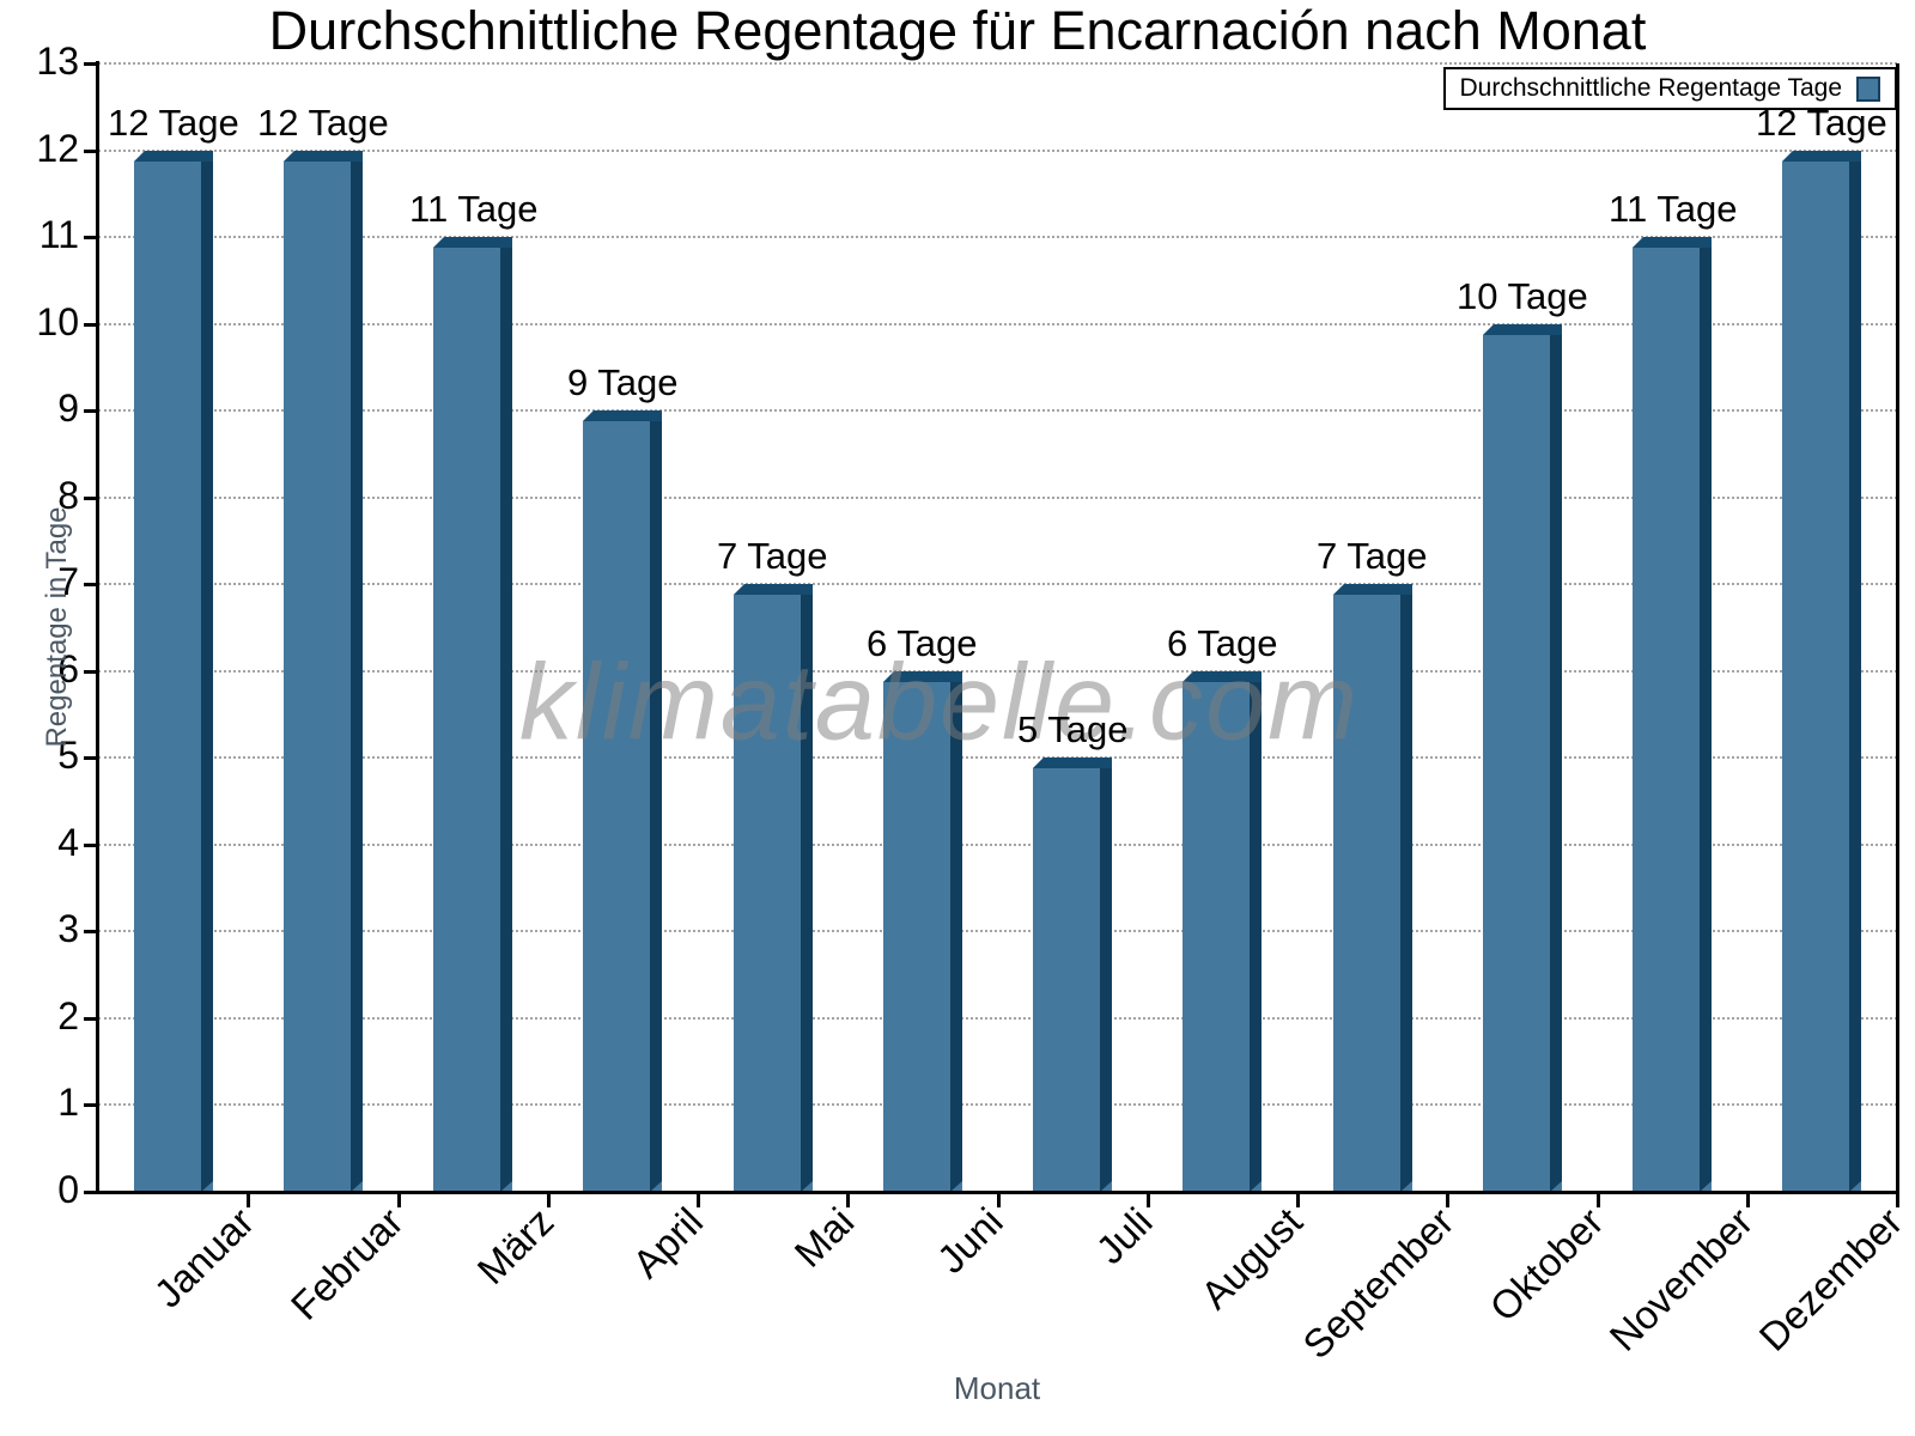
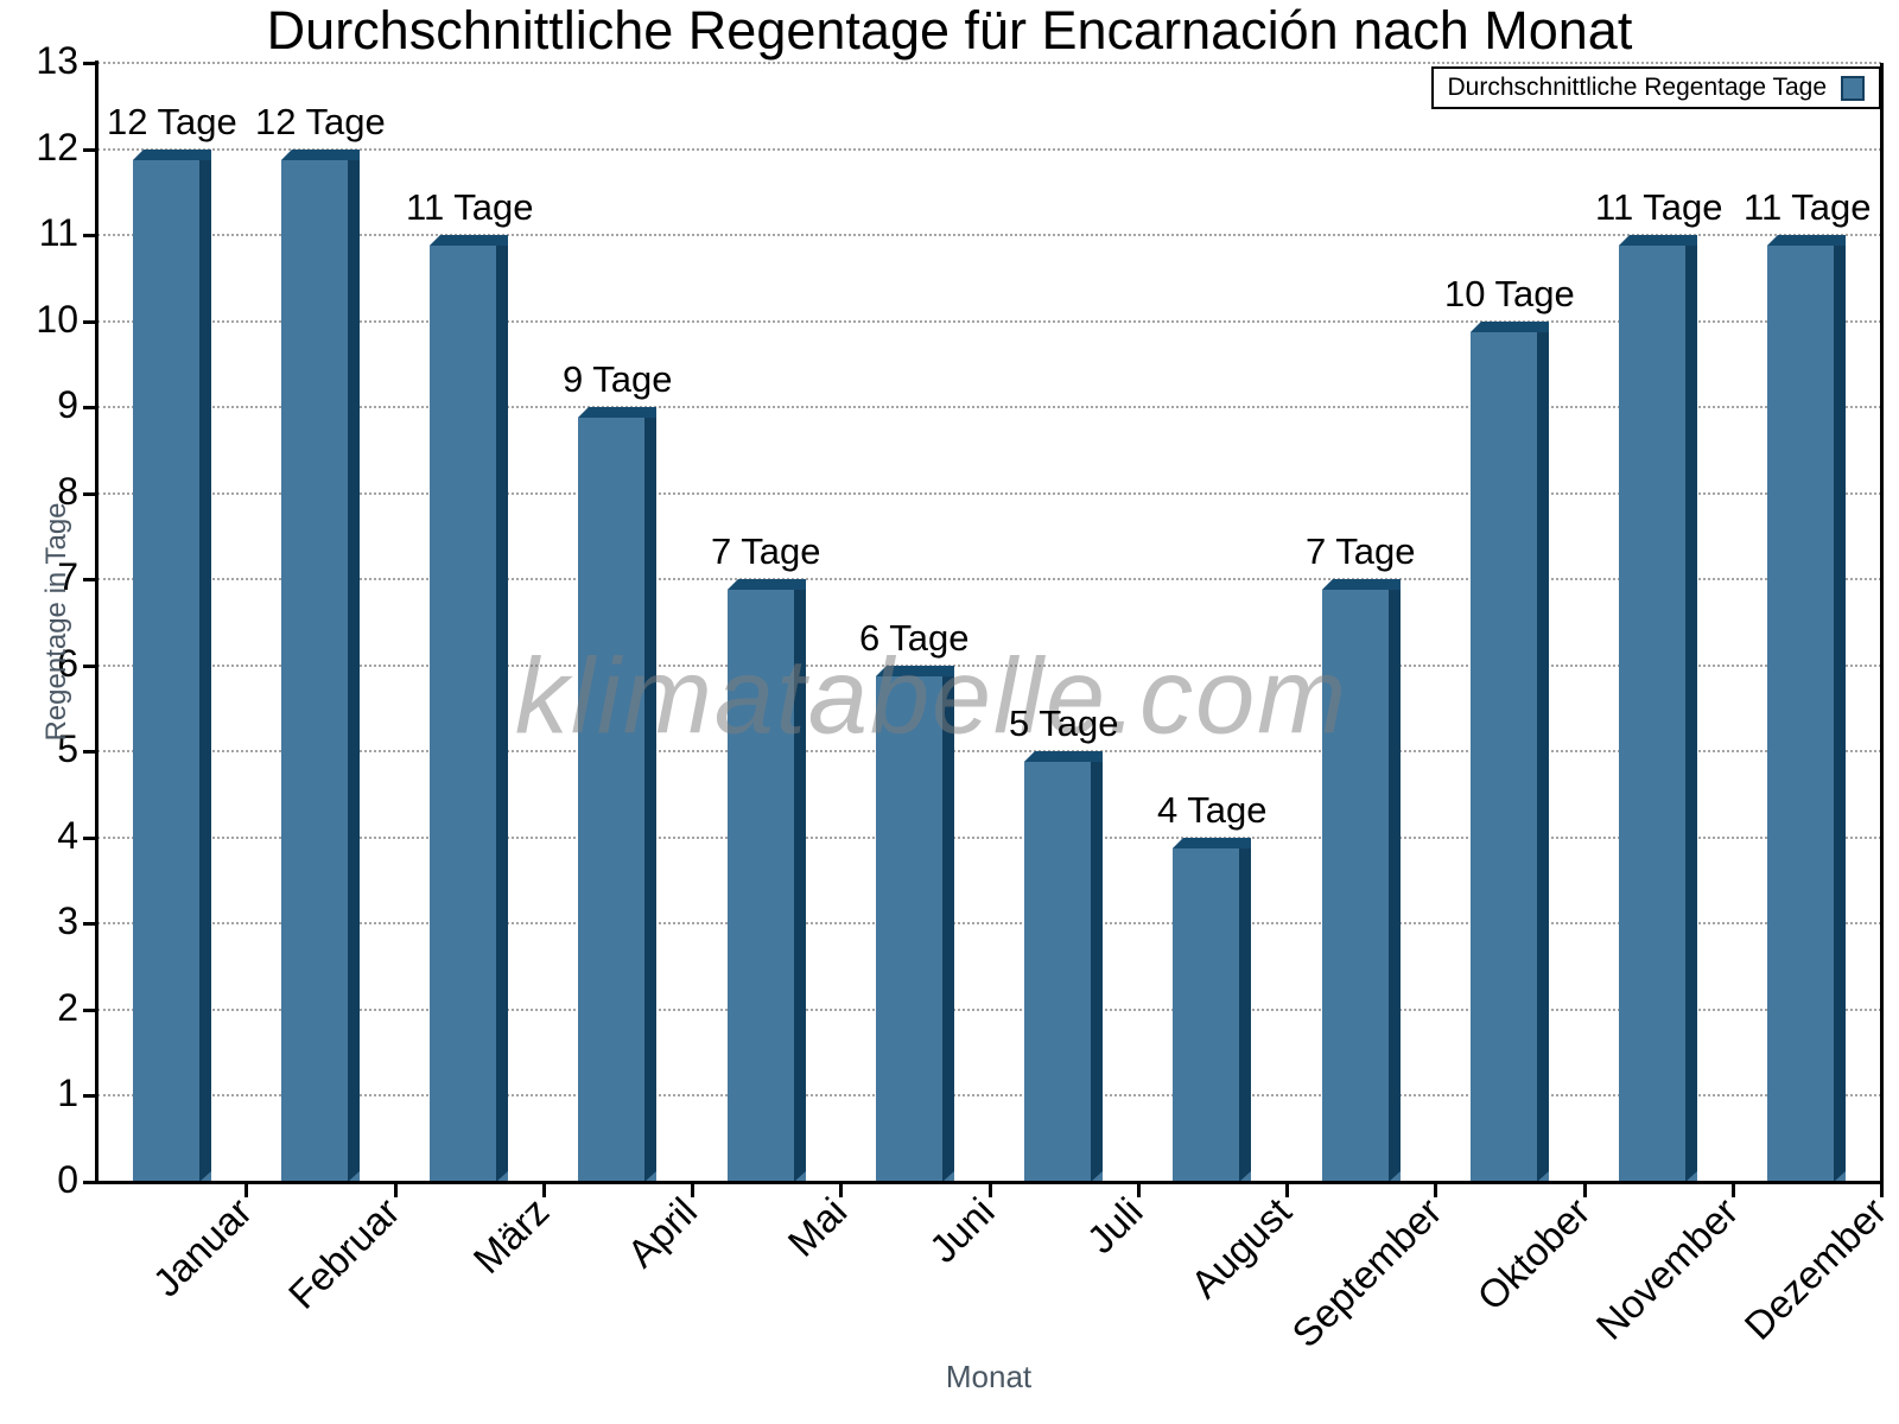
August: 6 -> 4
Dezember: 12 -> 11
